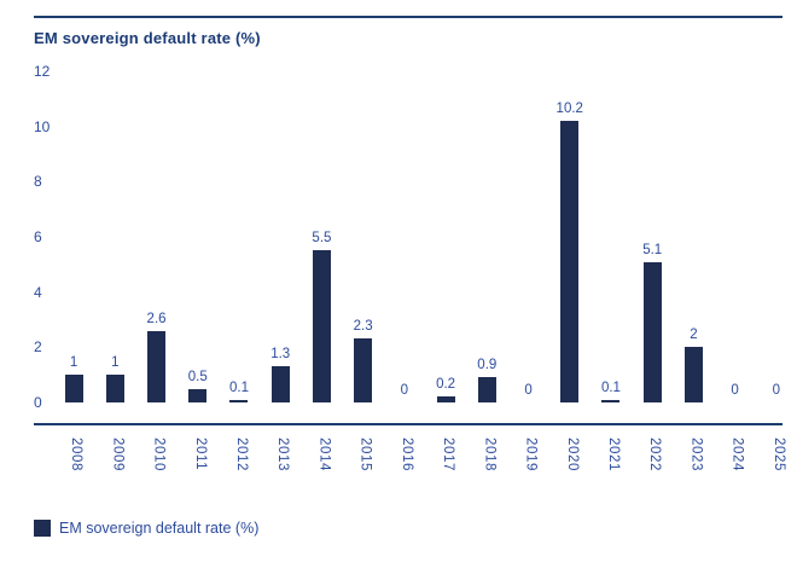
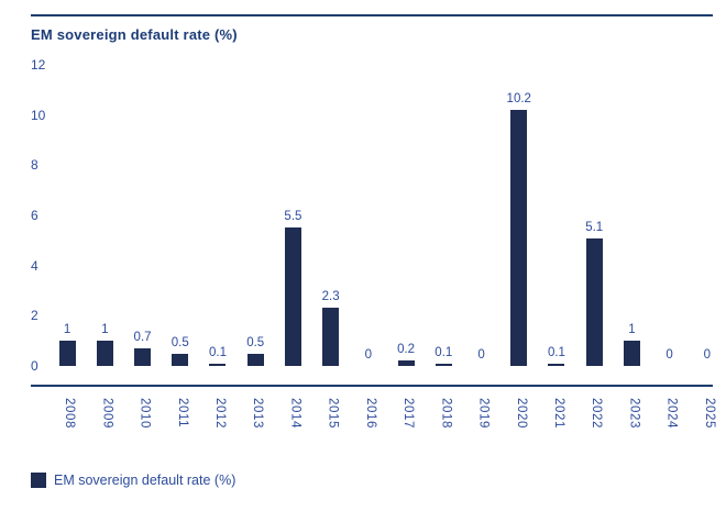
2010: 2.6 -> 0.7
2013: 1.3 -> 0.5
2018: 0.9 -> 0.1
2023: 2 -> 1
